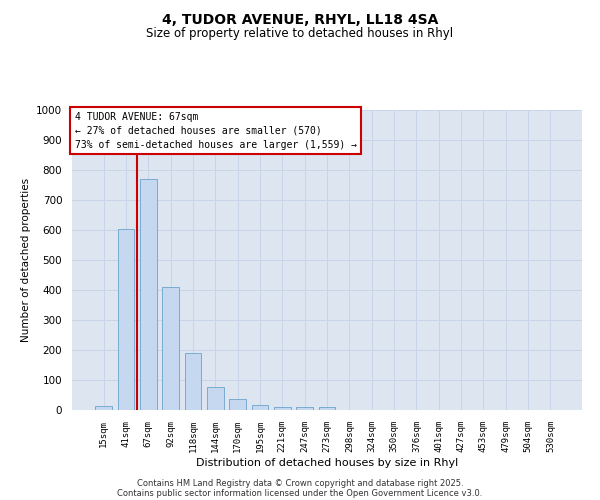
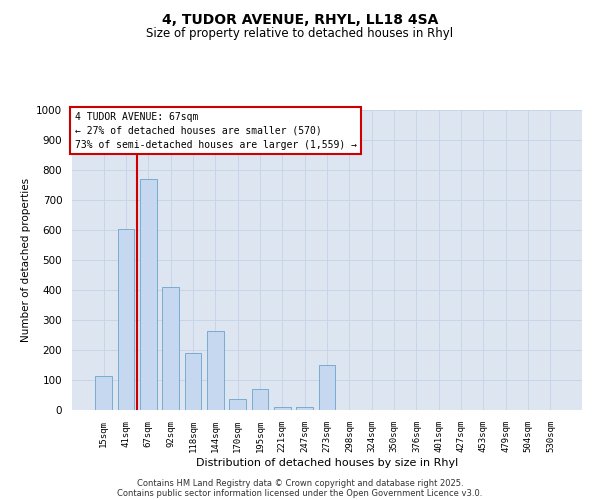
15sqm: 15 -> 115
144sqm: 78 -> 265
195sqm: 18 -> 70
273sqm: 10 -> 150
